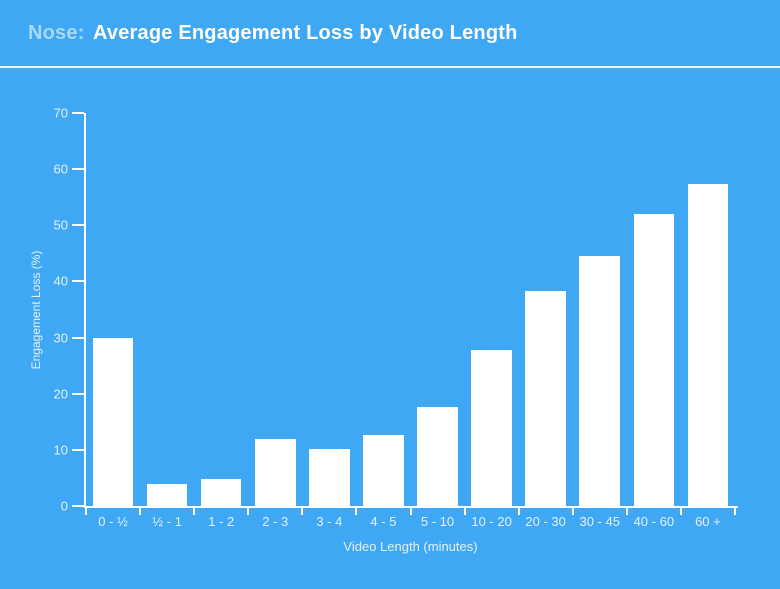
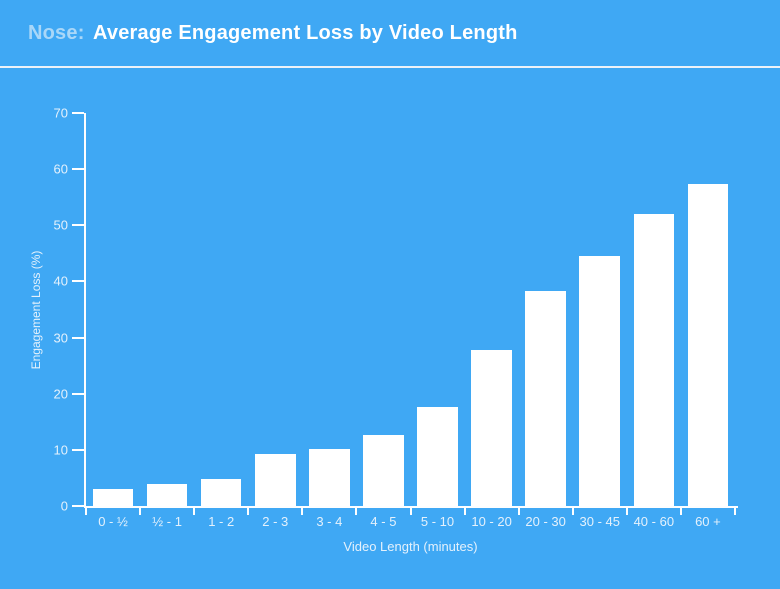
0 - ½: 30 -> 3
2 - 3: 12 -> 9
